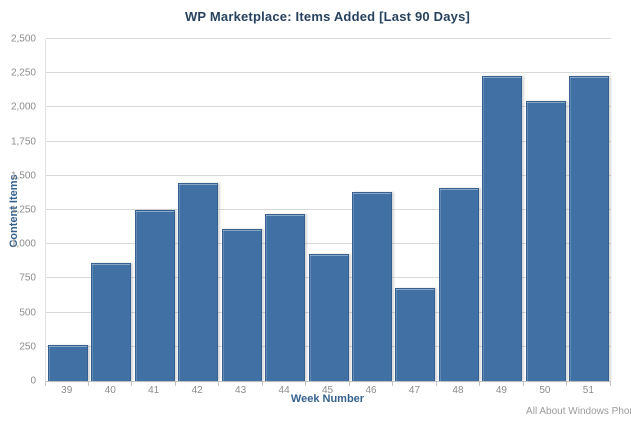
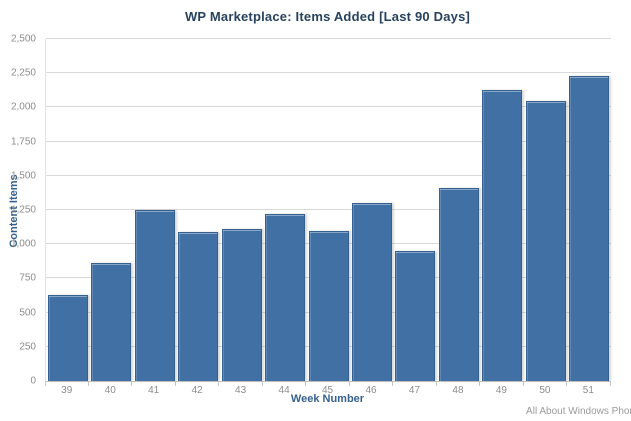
39: 260 -> 630
42: 1450 -> 1090
45: 930 -> 1100
46: 1380 -> 1300
47: 680 -> 950
49: 2230 -> 2130
